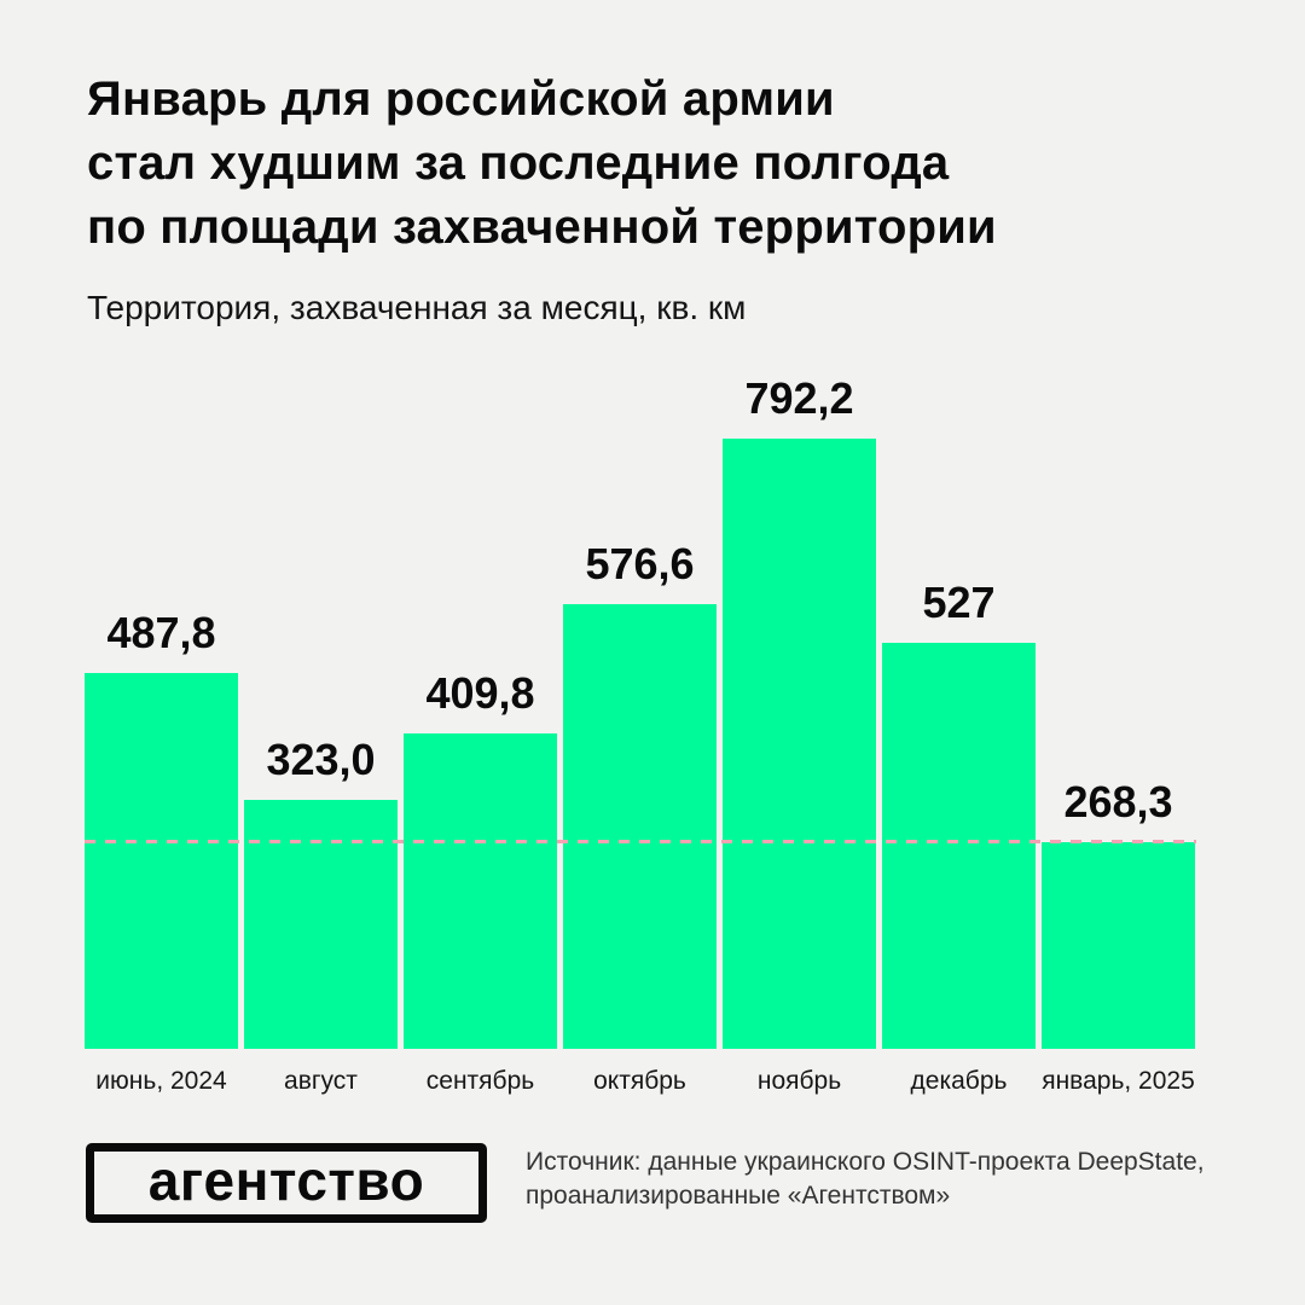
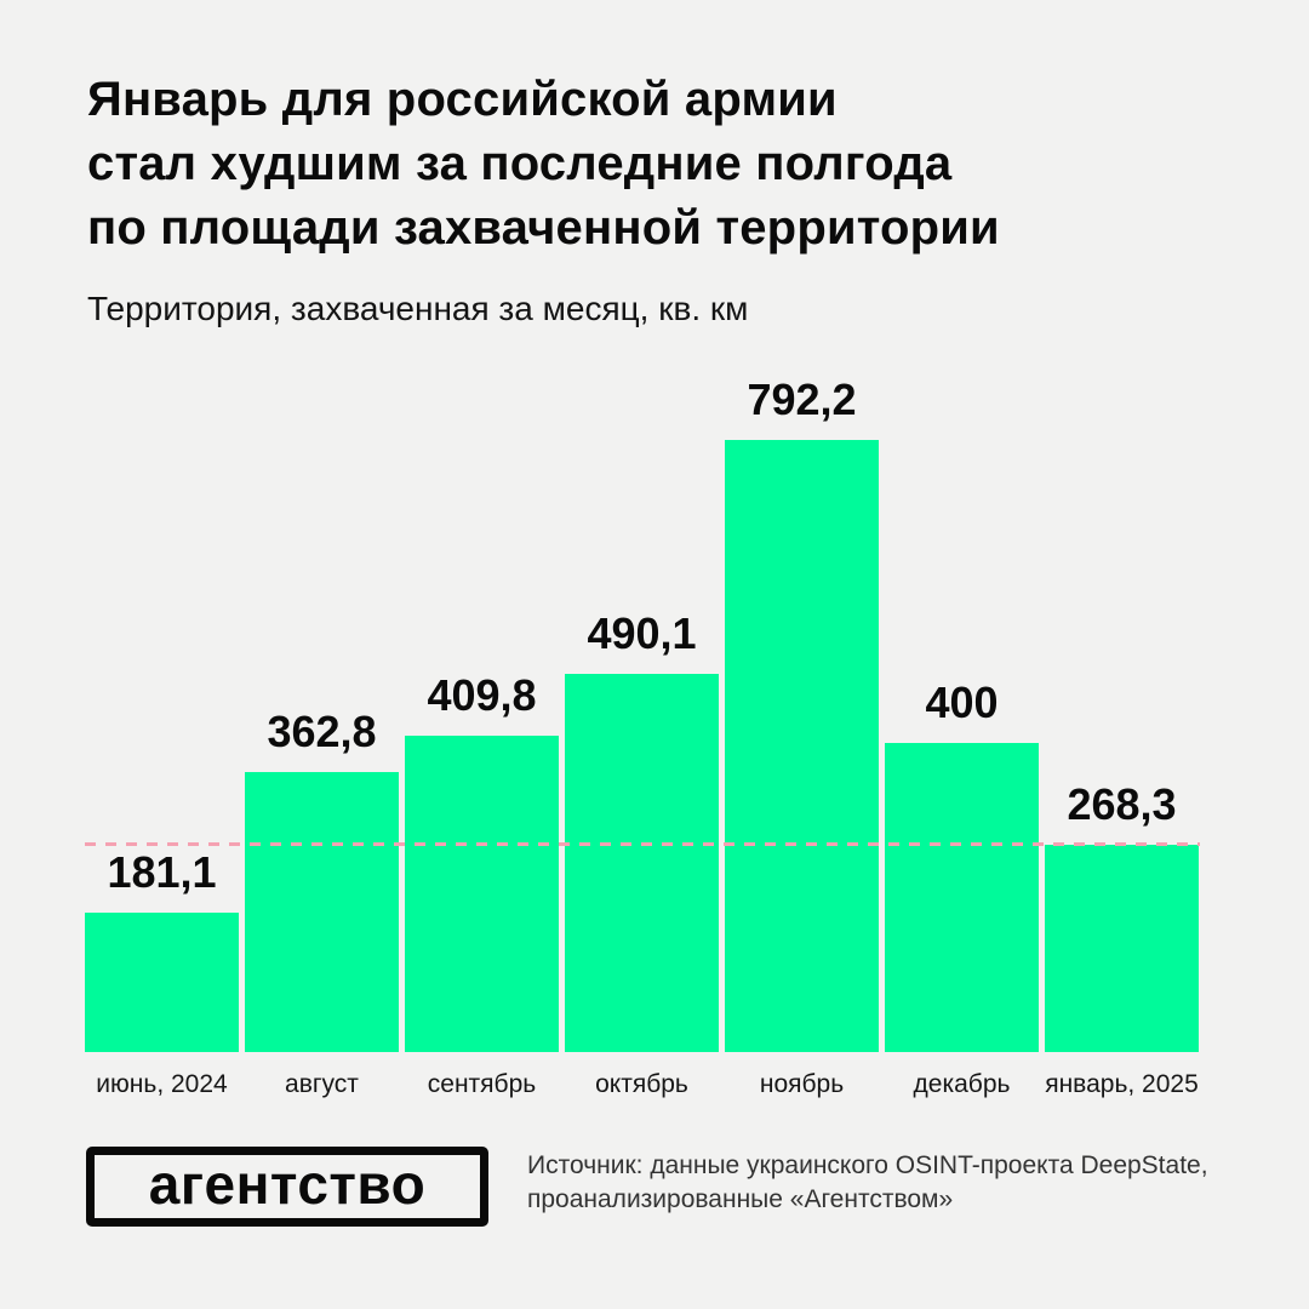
июнь, 2024: 487,8 -> 181,1
август: 323,0 -> 362,8
октябрь: 576,6 -> 490,1
декабрь: 527 -> 400
